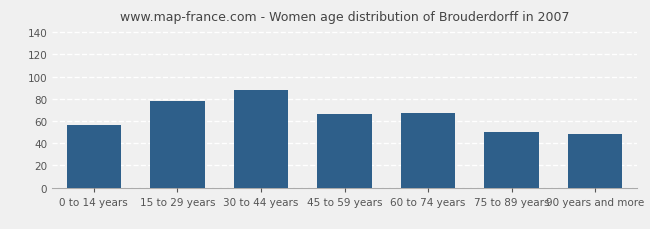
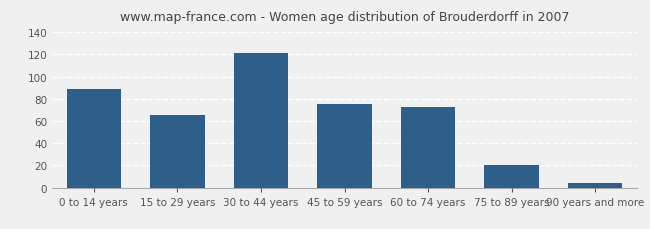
0 to 14 years: 56 -> 89
15 to 29 years: 78 -> 65
30 to 44 years: 88 -> 121
45 to 59 years: 66 -> 75
60 to 74 years: 67 -> 73
75 to 89 years: 50 -> 20
90 years and more: 48 -> 4
